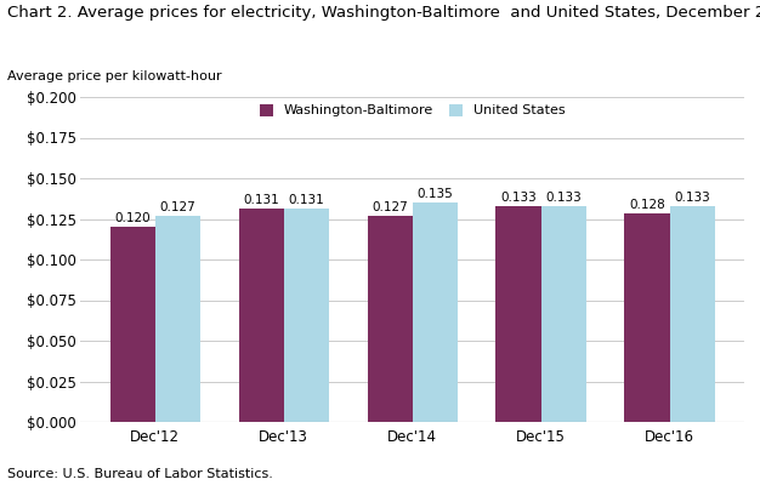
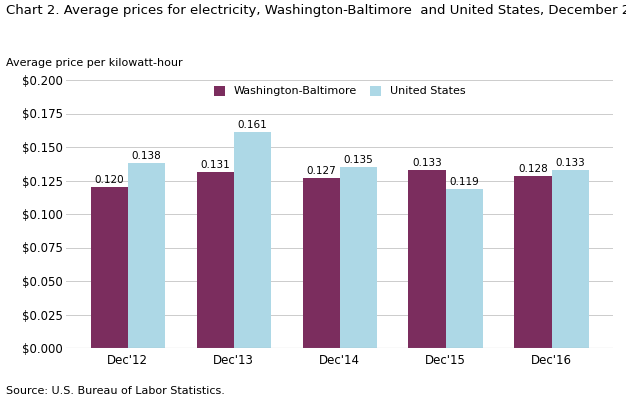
United States/Dec'12: 0.127 -> 0.138
United States/Dec'13: 0.131 -> 0.161
United States/Dec'15: 0.133 -> 0.119
